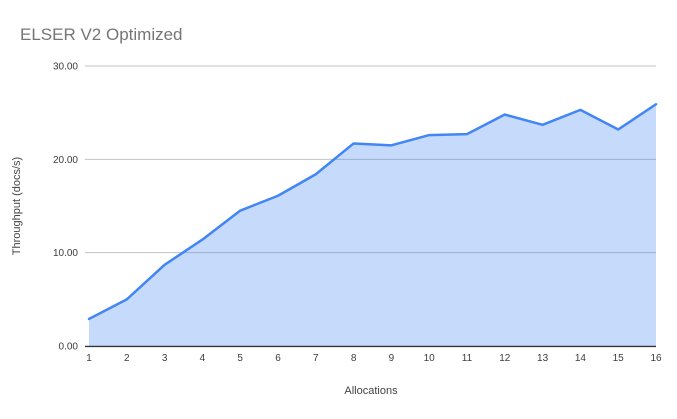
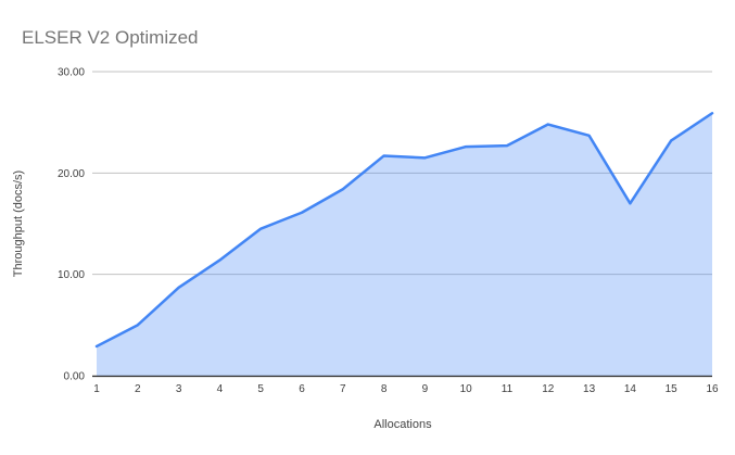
14: 25 -> 17
